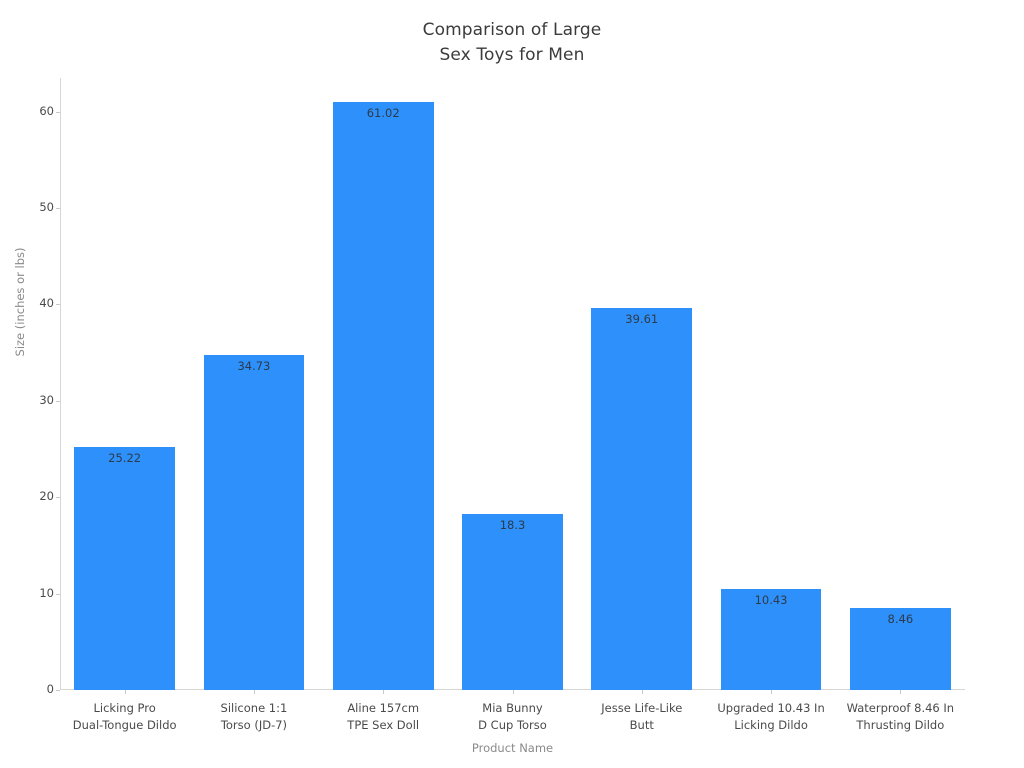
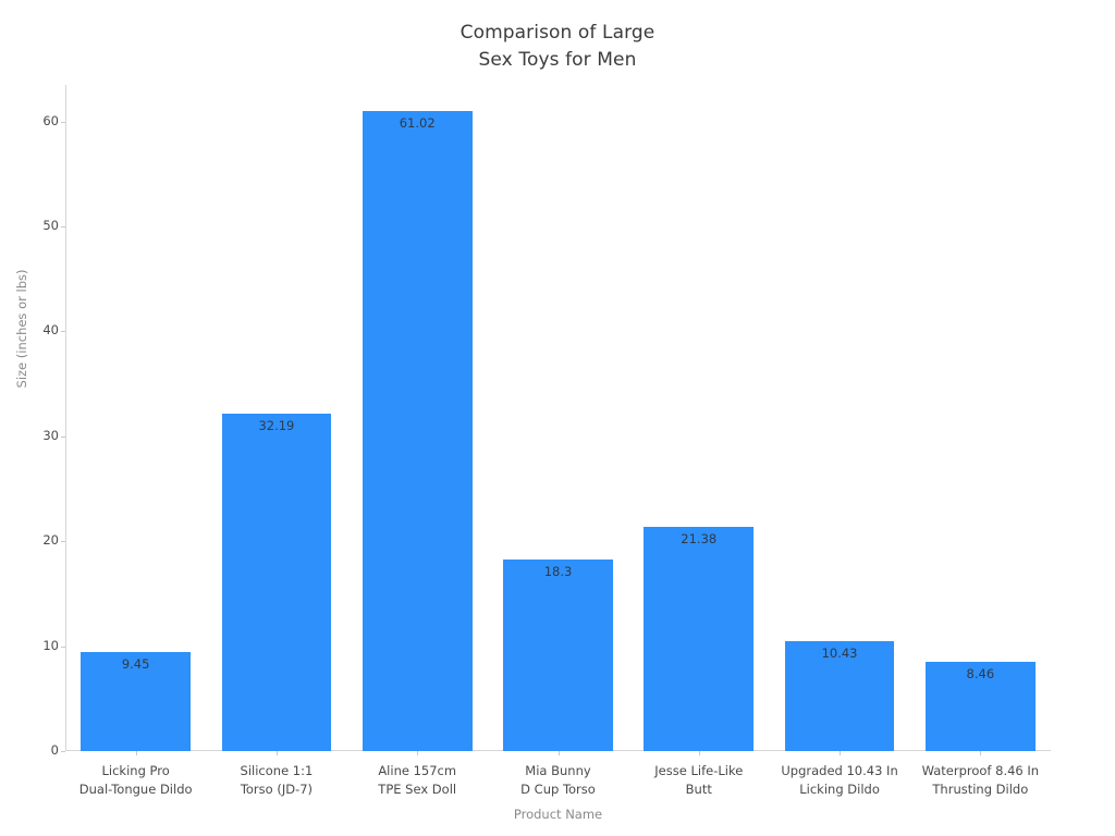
Licking Pro Dual-Tongue Dildo: 25.22 -> 9.45
Silicone 1:1 Torso (JD-7): 34.73 -> 32.19
Jesse Life-Like Butt: 39.61 -> 21.38
